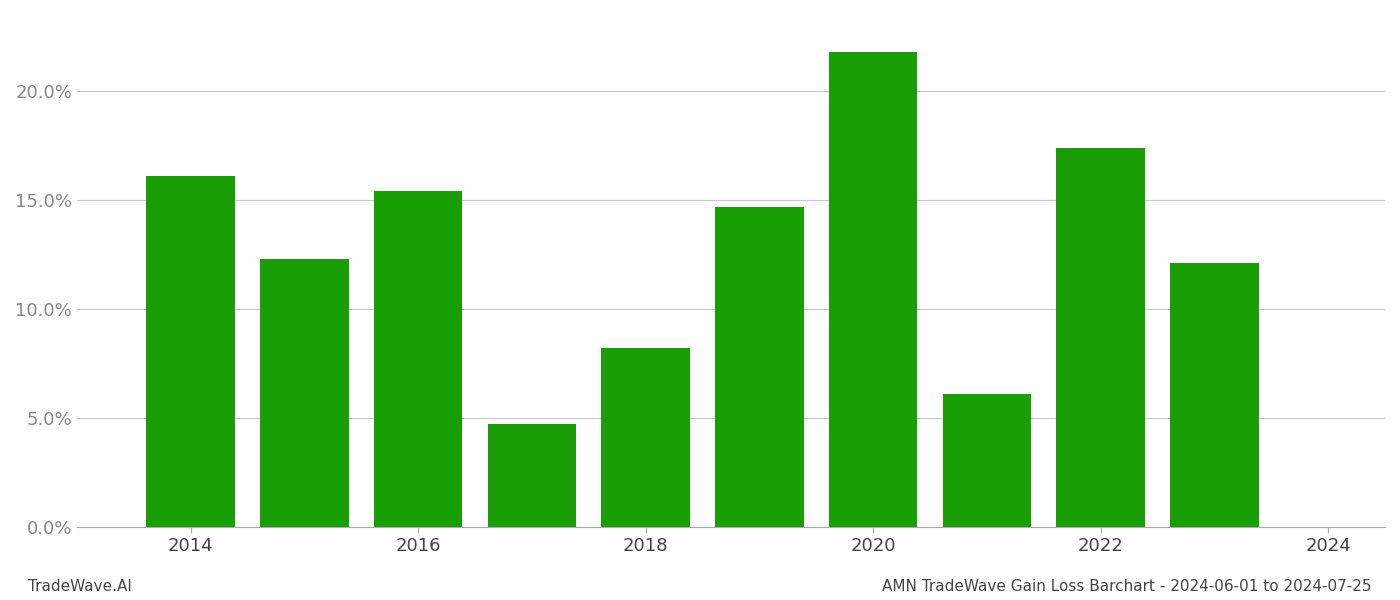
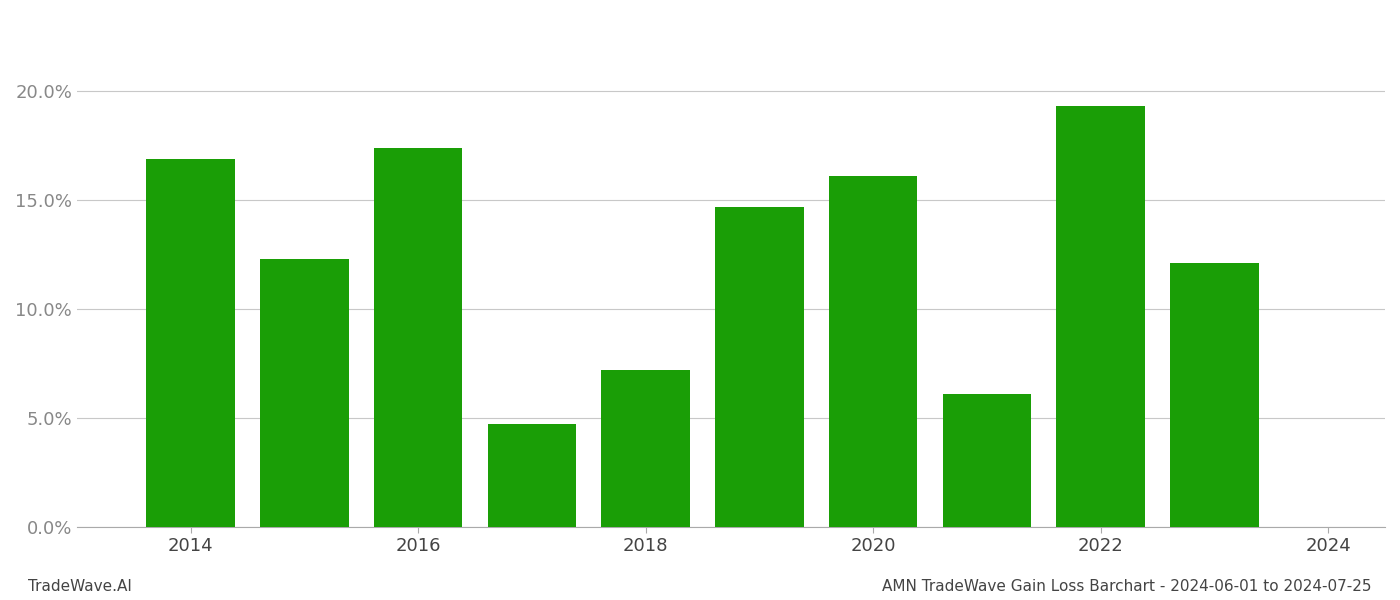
2014: 16.1% -> 16.9%
2016: 15.4% -> 17.4%
2018: 8.2% -> 7.2%
2020: 21.8% -> 16.1%
2022: 17.4% -> 19.3%
